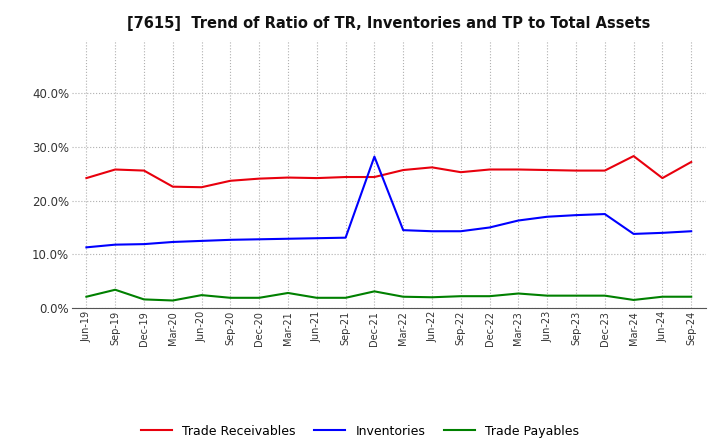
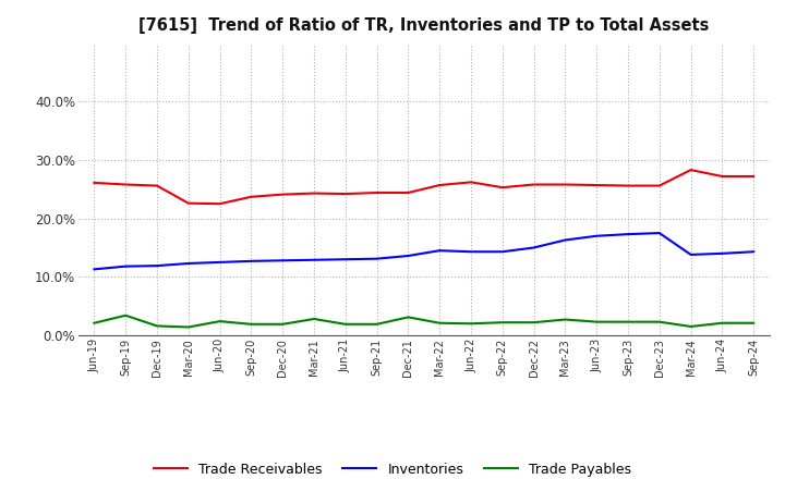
Trade Receivables/Jun-19: 24.2% -> 26.1%
Inventories/Dec-21: 28.2% -> 13.6%
Trade Receivables/Jun-24: 24.2% -> 27.2%
